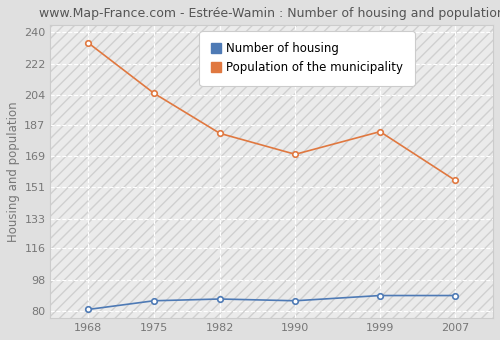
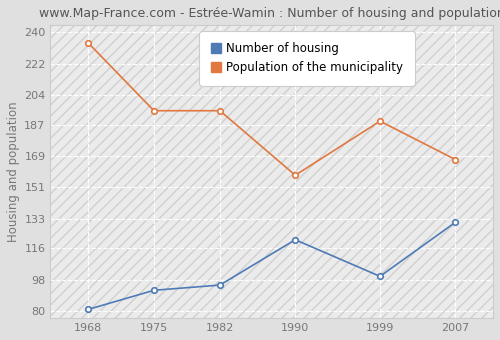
Number of housing/1975: 86 -> 92
Population of the municipality/1975: 205 -> 195
Number of housing/1982: 87 -> 95
Population of the municipality/1982: 182 -> 195
Number of housing/1990: 86 -> 121
Population of the municipality/1990: 170 -> 158
Number of housing/1999: 89 -> 100
Population of the municipality/1999: 183 -> 189
Number of housing/2007: 89 -> 131
Population of the municipality/2007: 155 -> 167
